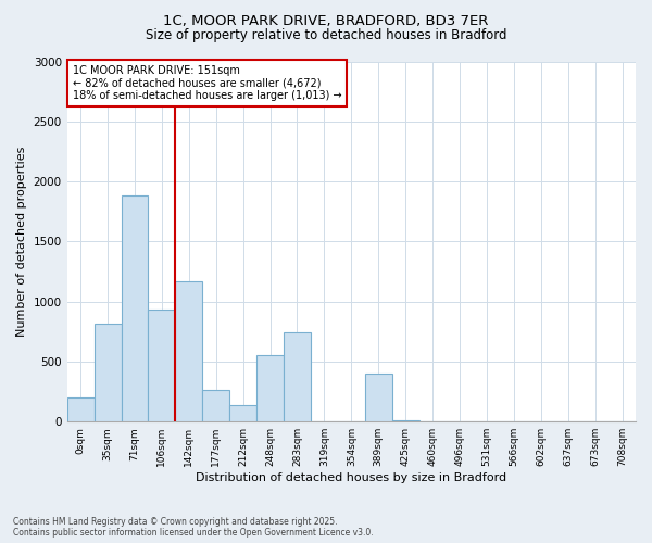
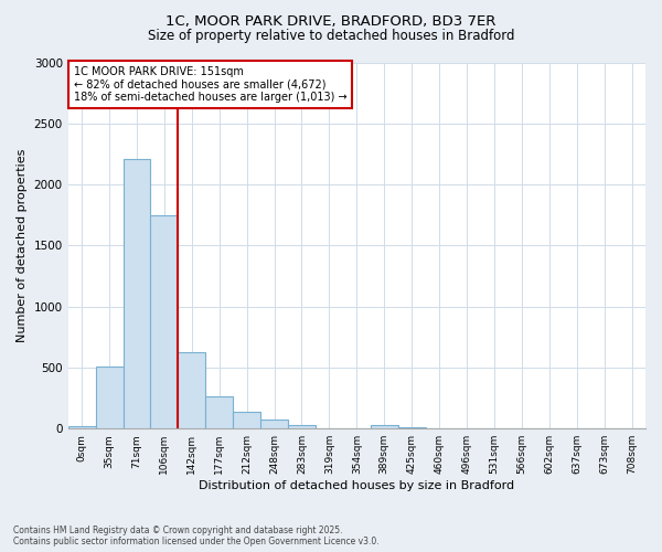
0sqm: 200 -> 20
35sqm: 820 -> 510
71sqm: 1880 -> 2210
106sqm: 930 -> 1750
142sqm: 1170 -> 630
248sqm: 550 -> 80
283sqm: 740 -> 30
389sqm: 400 -> 20
